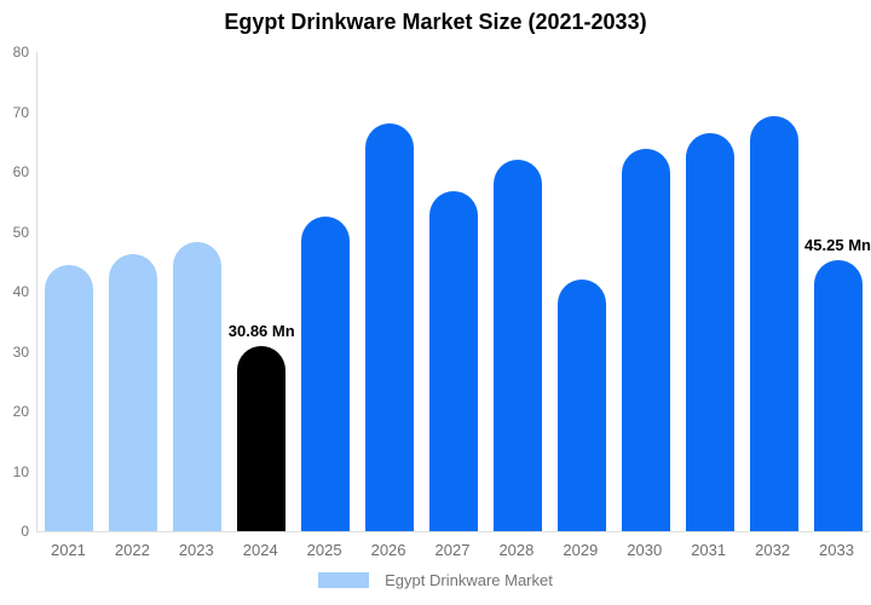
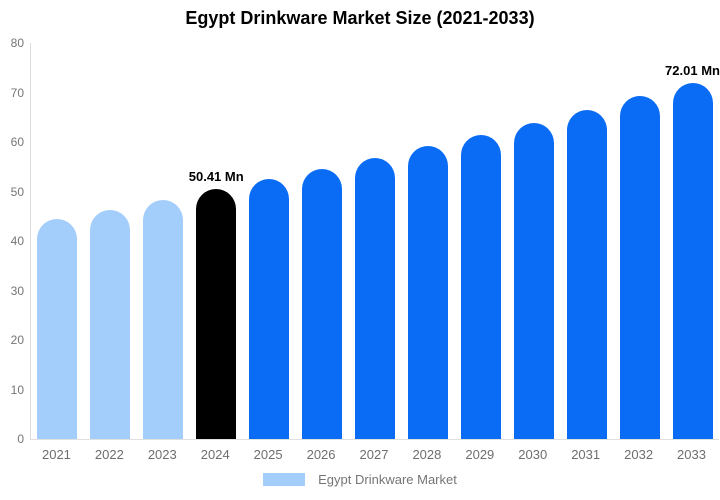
2024: 30.86 -> 50.41
2026: 68 -> 55
2028: 62 -> 59
2029: 42 -> 61
2033: 45.25 -> 72.01
